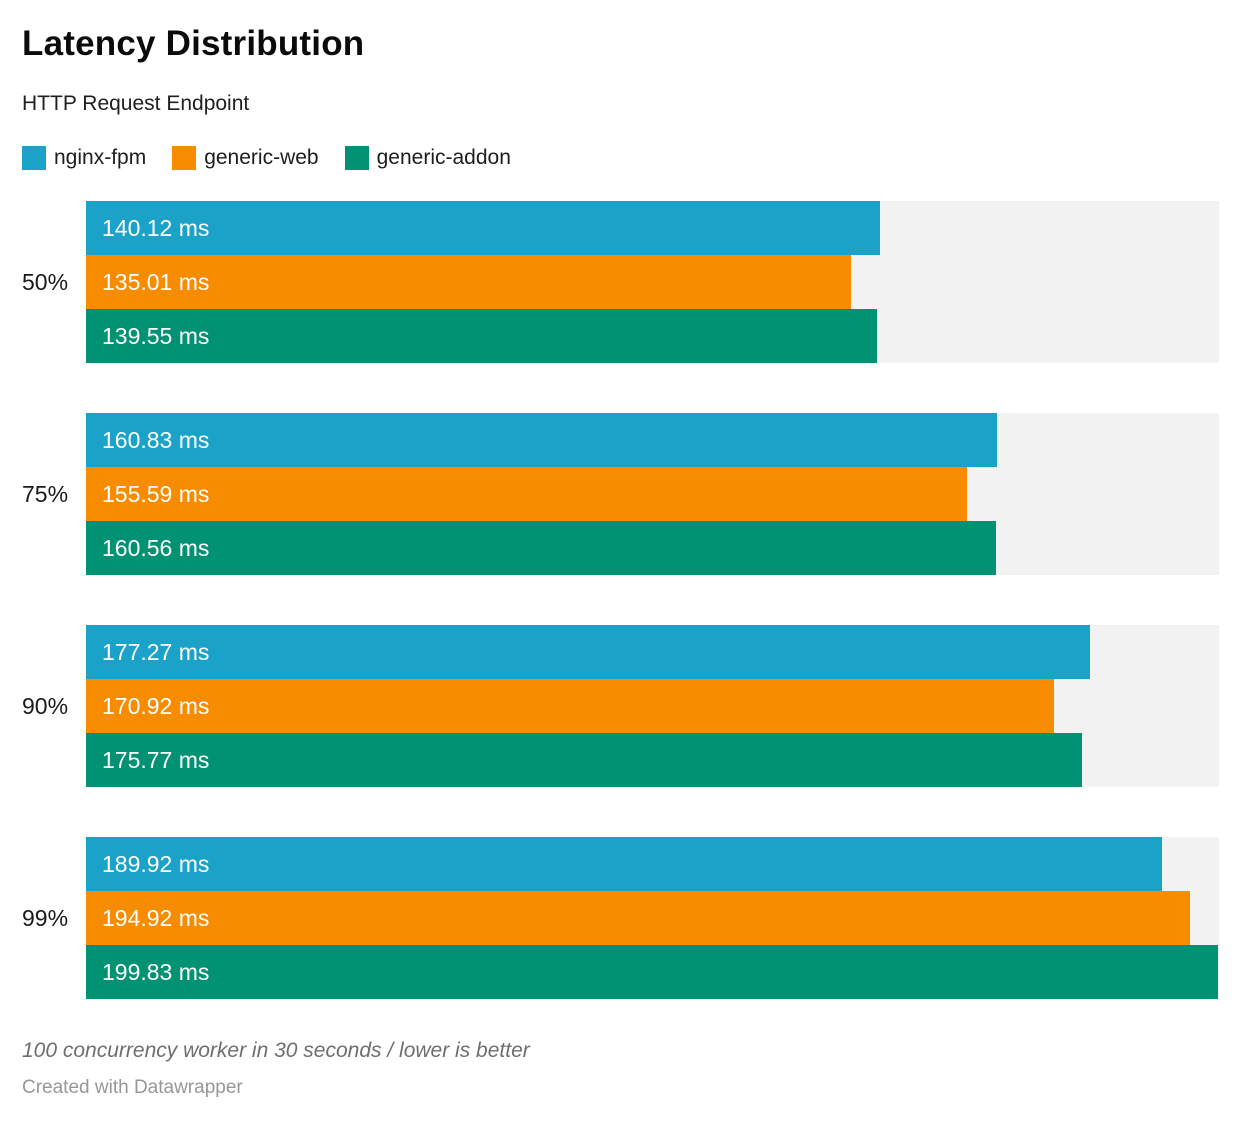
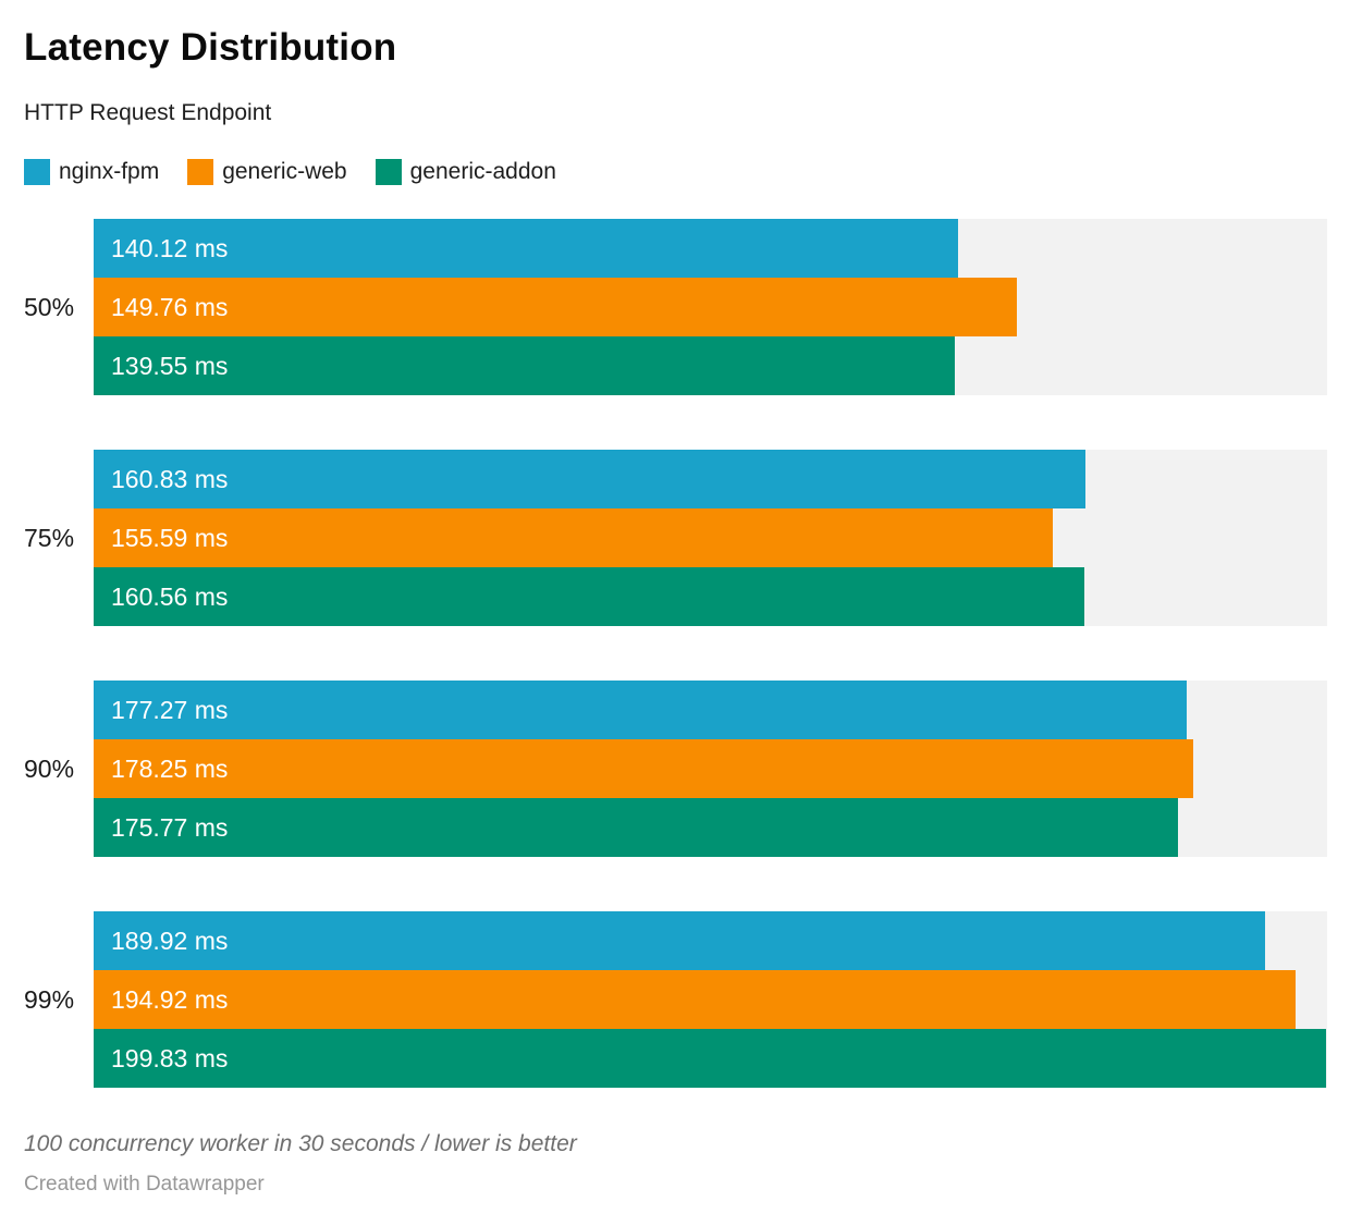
generic-web/50%: 135.01 -> 149.76
generic-web/90%: 170.92 -> 178.25
